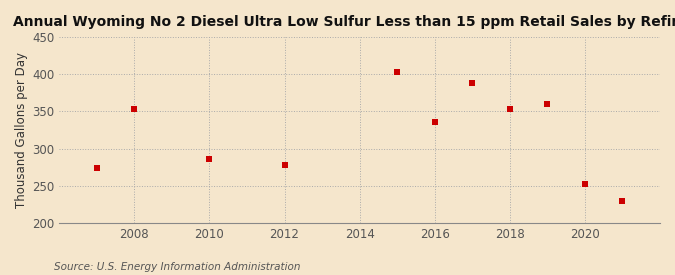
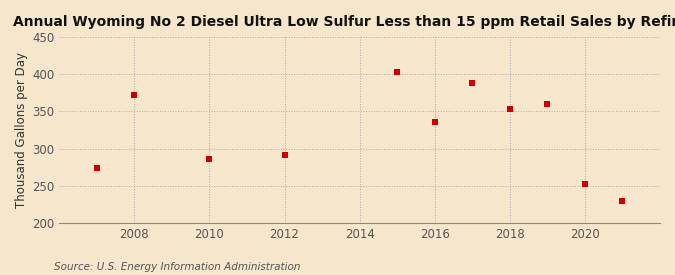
2008: 353 -> 372
2012: 278 -> 292
